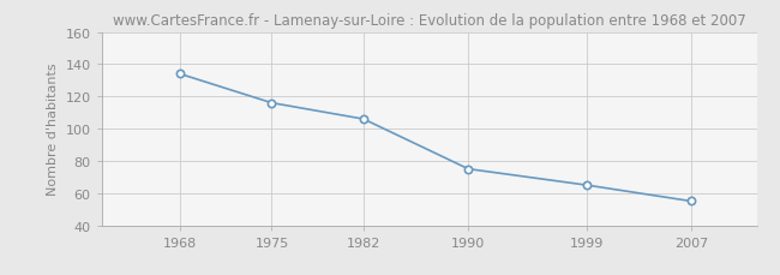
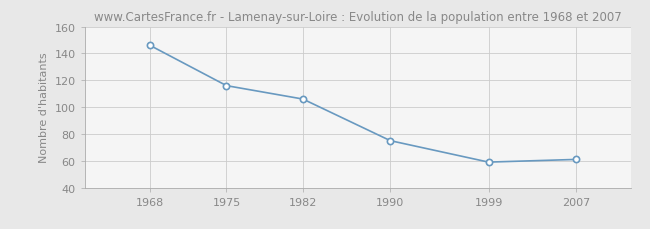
1968: 134 -> 146
1999: 65 -> 59
2007: 55 -> 61
